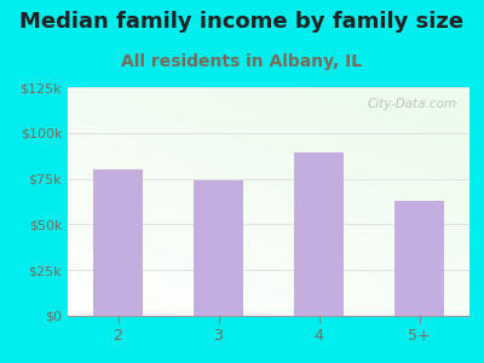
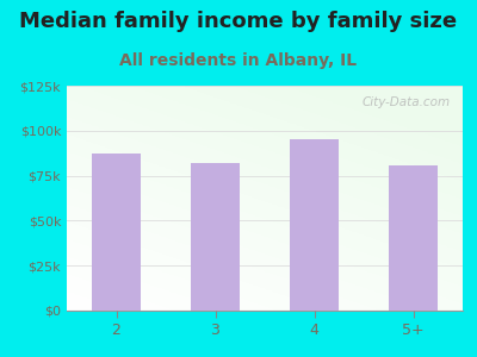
2: $80k -> $87k
3: $74k -> $82k
4: $89k -> $95k
5+: $63k -> $81k
